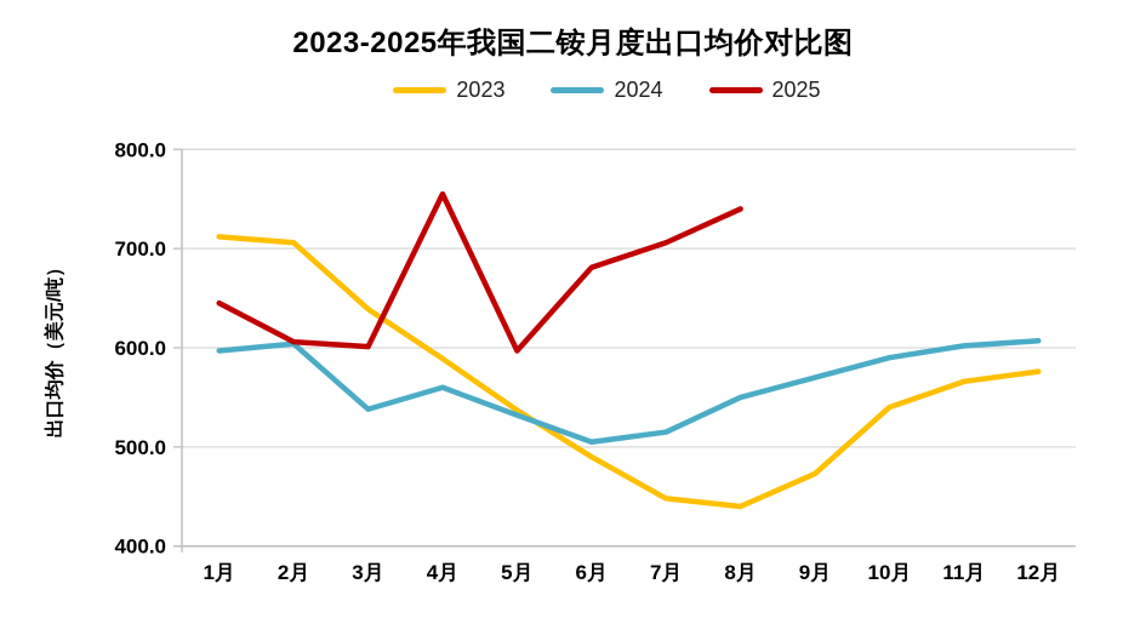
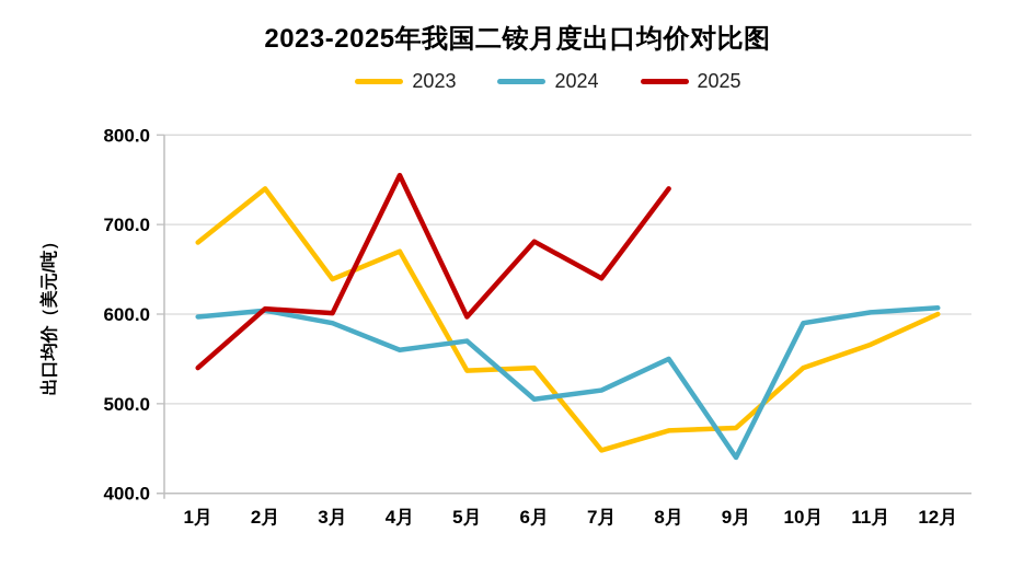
2023/1月: 710 -> 680
2025/1月: 640 -> 540
2023/2月: 710 -> 740
2024/3月: 540 -> 590
2023/4月: 590 -> 670
2024/5月: 530 -> 570
2023/6月: 490 -> 540
2025/7月: 710 -> 640
2023/8月: 440 -> 470
2024/9月: 570 -> 440
2023/12月: 580 -> 600
